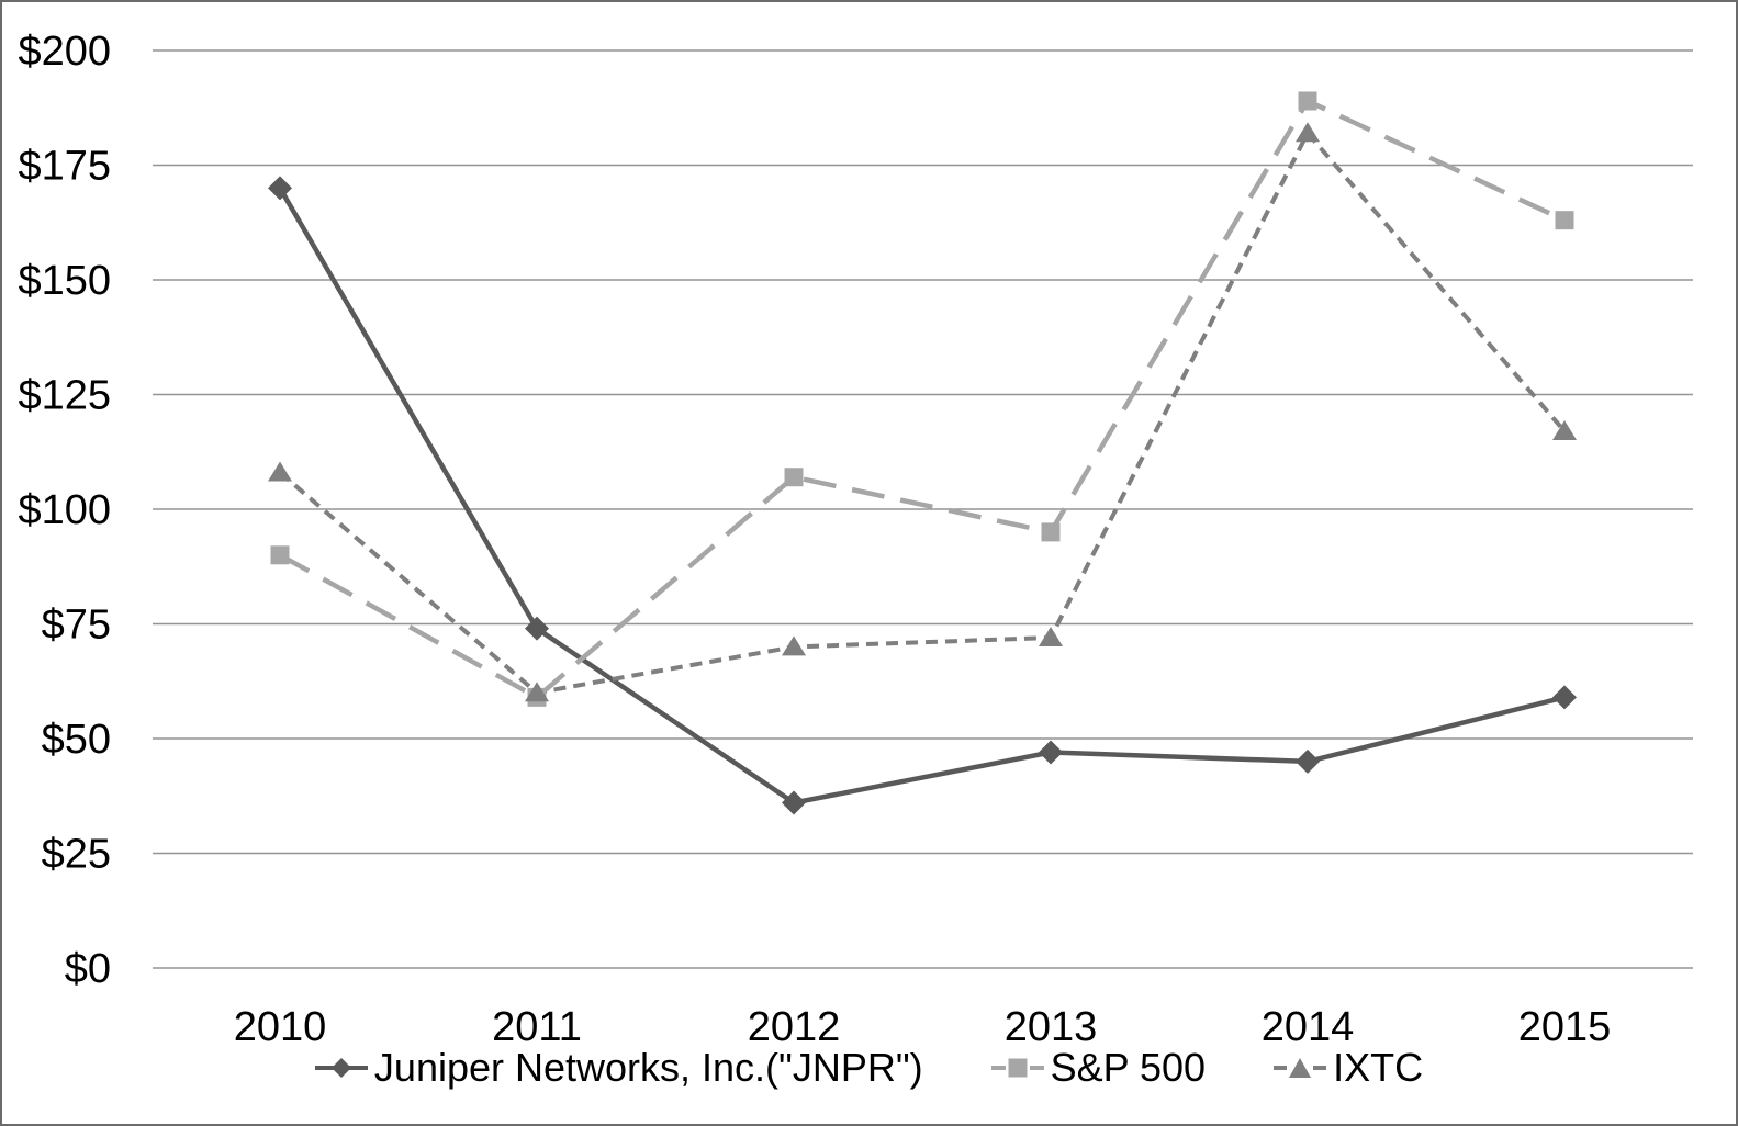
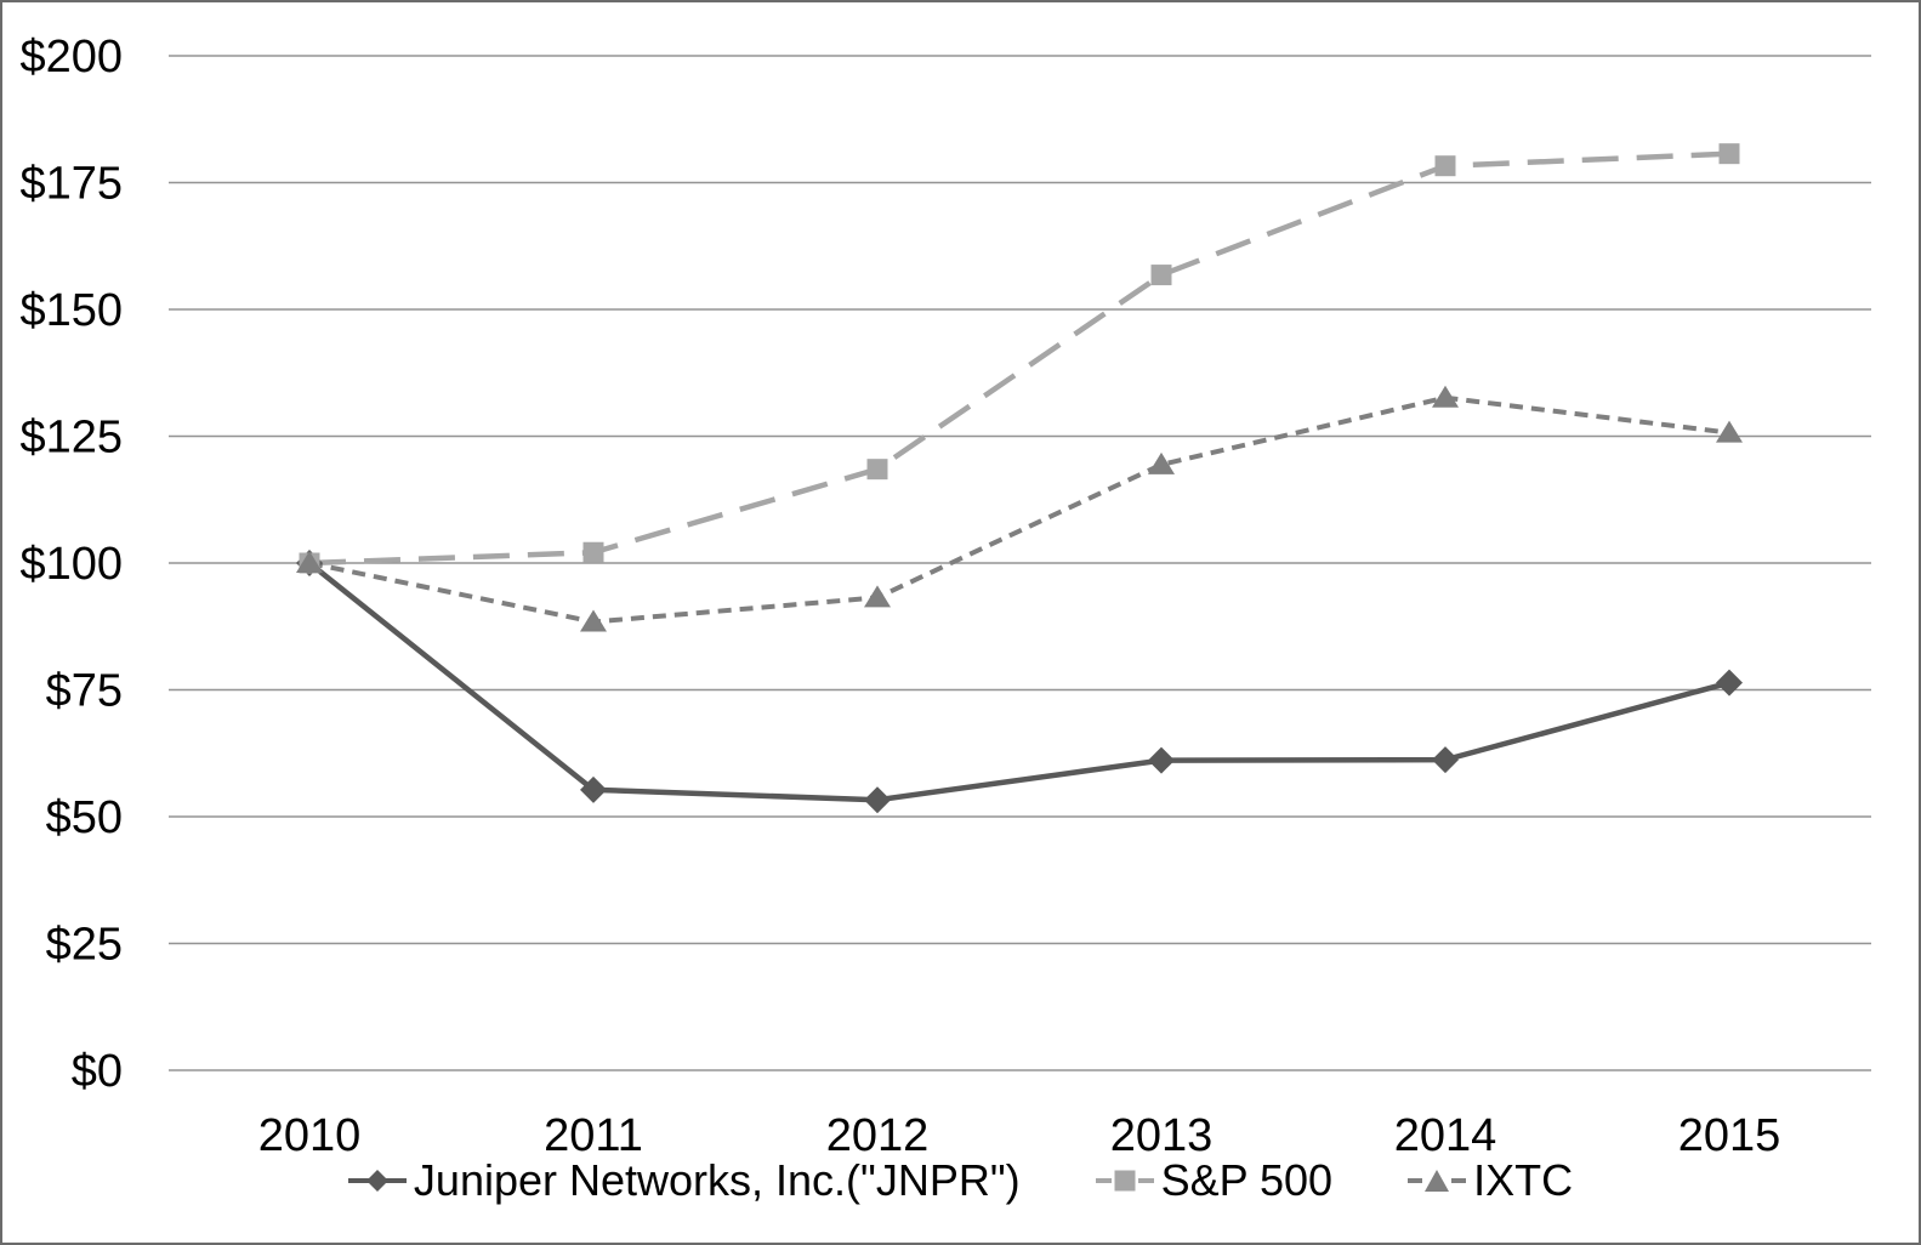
Juniper Networks, Inc.("JNPR")/2010: $170 -> $100
S&P 500/2010: $90 -> $100
IXTC/2010: $108 -> $100
Juniper Networks, Inc.("JNPR")/2011: $74 -> $55
S&P 500/2011: $59 -> $102
IXTC/2011: $60 -> $88
Juniper Networks, Inc.("JNPR")/2012: $36 -> $53
S&P 500/2012: $107 -> $118
IXTC/2012: $70 -> $93
Juniper Networks, Inc.("JNPR")/2013: $47 -> $61
S&P 500/2013: $95 -> $157
IXTC/2013: $72 -> $119
Juniper Networks, Inc.("JNPR")/2014: $45 -> $61
S&P 500/2014: $189 -> $178
IXTC/2014: $182 -> $133
Juniper Networks, Inc.("JNPR")/2015: $59 -> $76
S&P 500/2015: $163 -> $181
IXTC/2015: $117 -> $126
